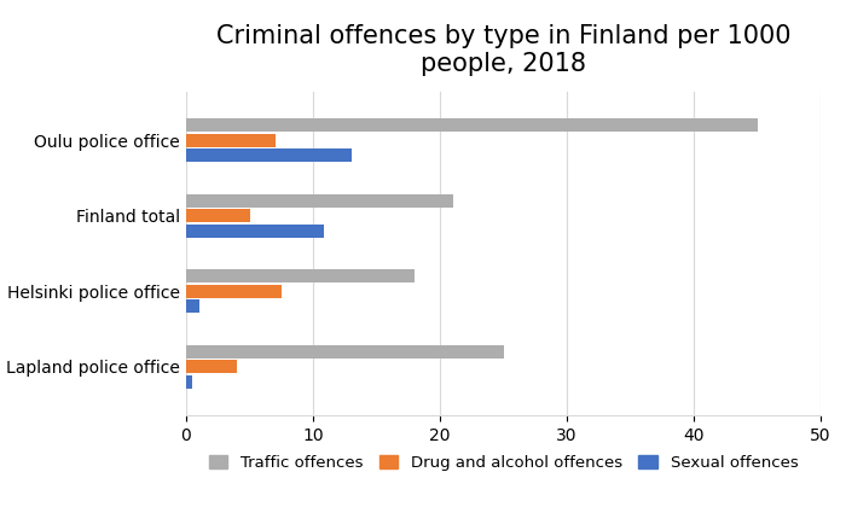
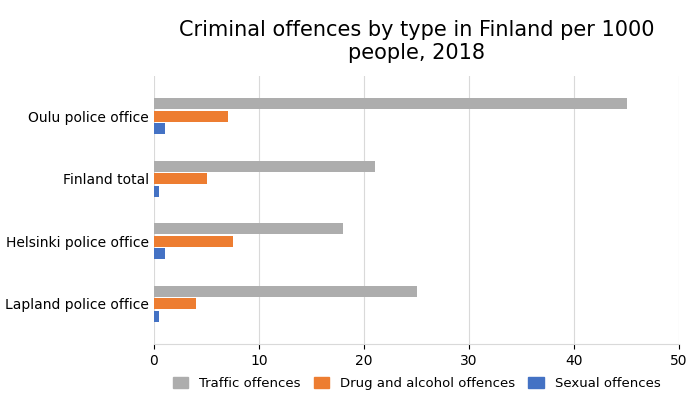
Sexual offences/Oulu police office: 13.0 -> 1.0
Sexual offences/Finland total: 10.9 -> 0.5
